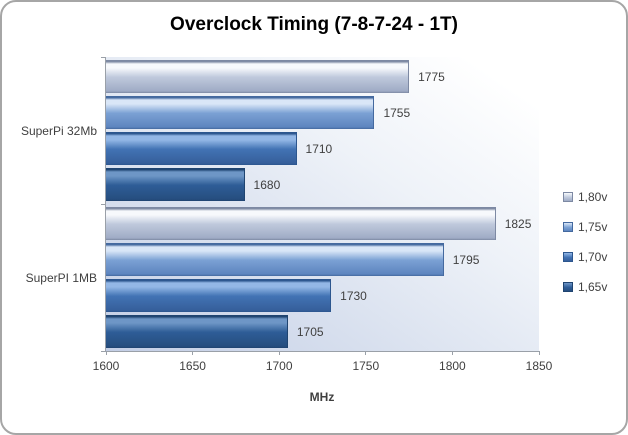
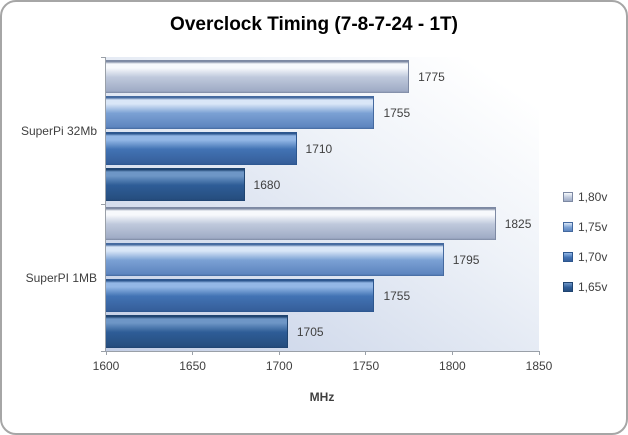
1,70v/SuperPI 1MB: 1730 -> 1755
